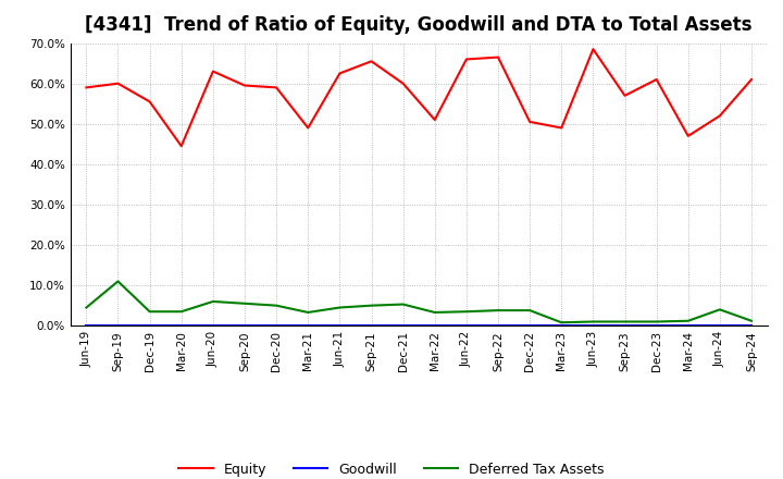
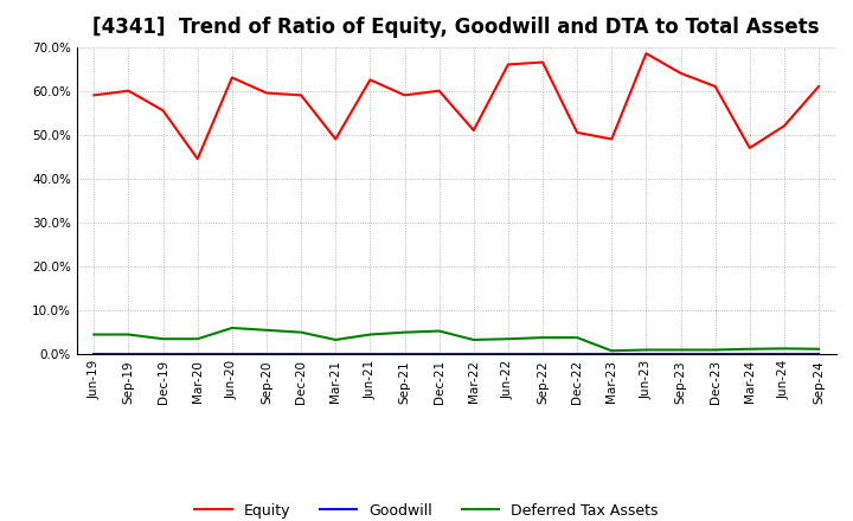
Deferred Tax Assets/Sep-19: 11.0% -> 4.5%
Equity/Sep-21: 65.5% -> 59.0%
Equity/Sep-23: 57.0% -> 64.0%
Deferred Tax Assets/Jun-24: 4.0% -> 1.3%
